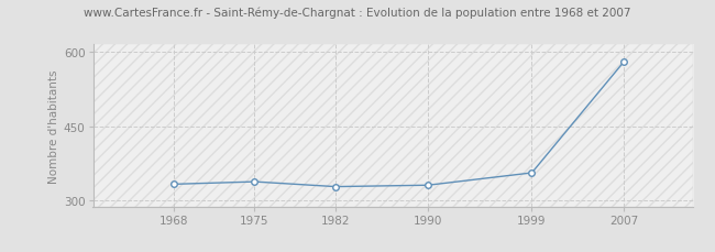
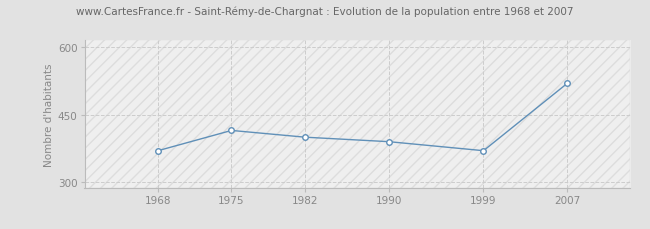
1968: 333 -> 370
1975: 338 -> 415
1982: 328 -> 400
1990: 331 -> 390
1999: 356 -> 370
2007: 581 -> 520
